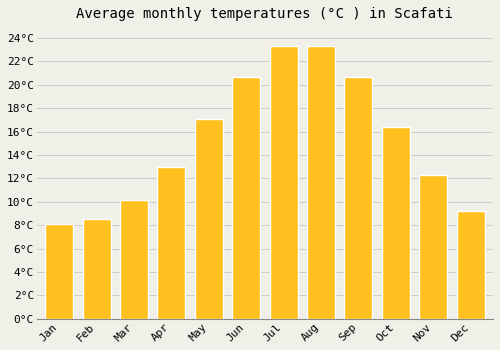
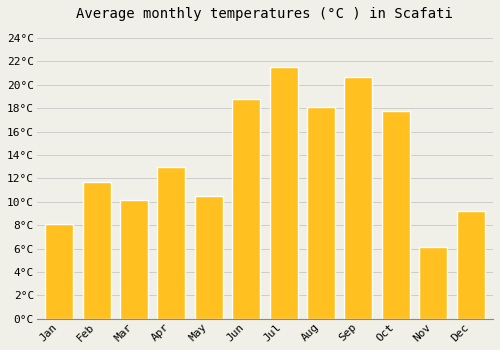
Feb: 8.5°C -> 11.7°C
May: 17.1°C -> 10.5°C
Jun: 20.7°C -> 18.8°C
Jul: 23.3°C -> 21.5°C
Aug: 23.3°C -> 18.1°C
Oct: 16.4°C -> 17.8°C
Nov: 12.3°C -> 6.1°C
